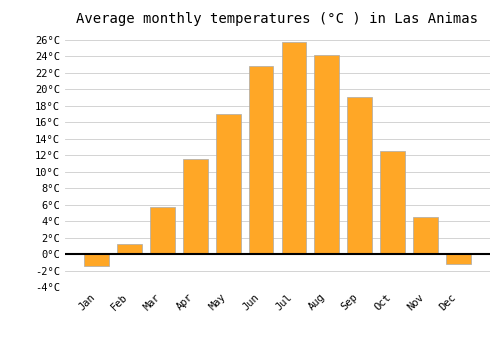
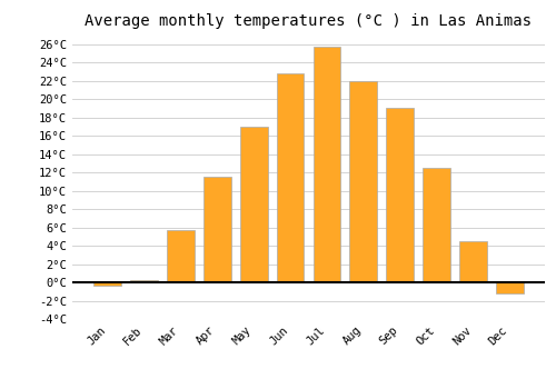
Jan: -1.5°C -> -0.4°C
Feb: 1.2°C -> 0.2°C
Aug: 24.1°C -> 22.0°C
